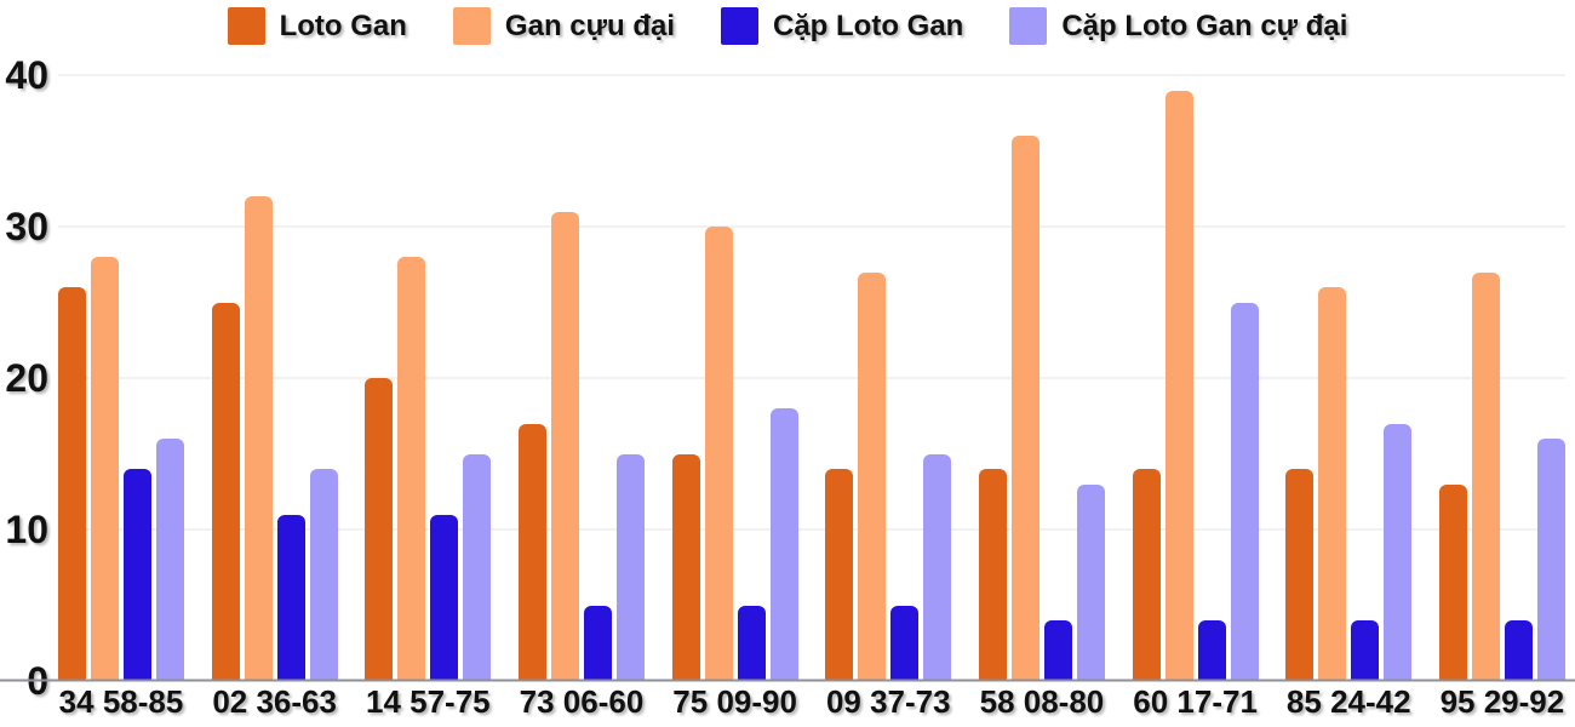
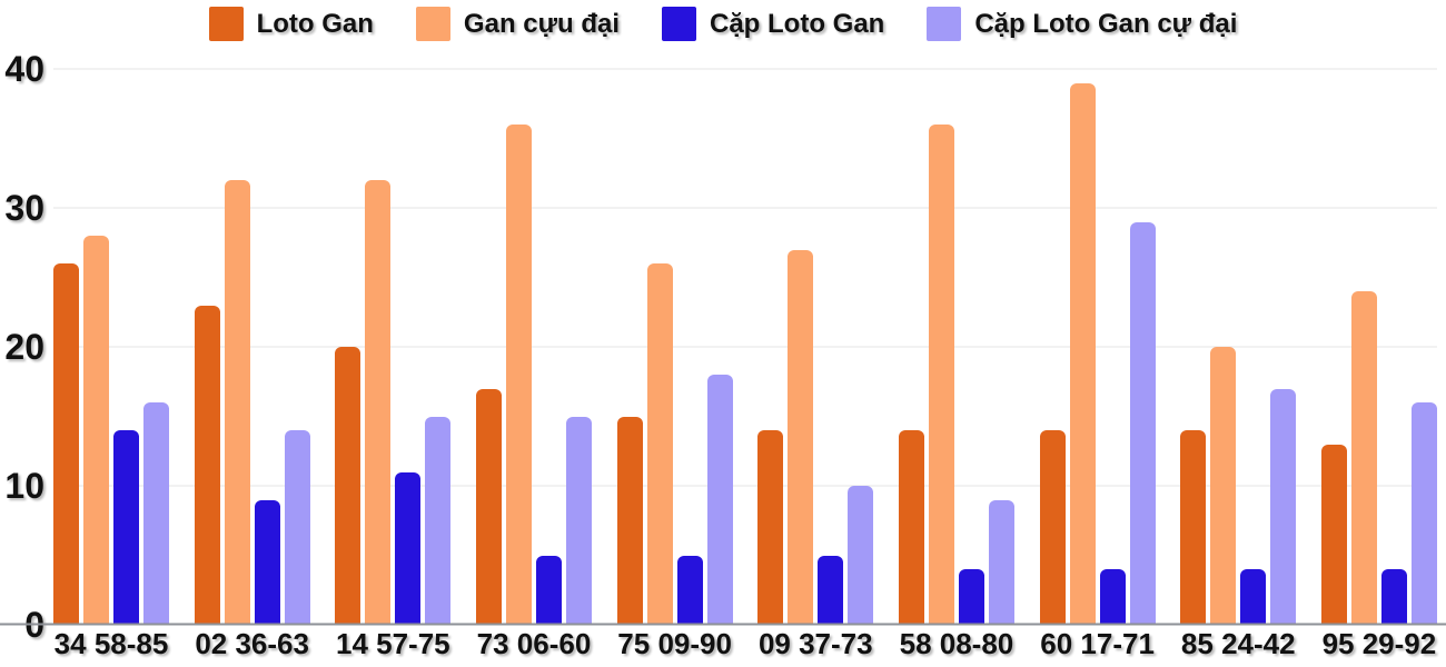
Loto Gan/02 36-63: 25 -> 23
Cặp Loto Gan/02 36-63: 11 -> 9
Gan cựu đại/14 57-75: 28 -> 32
Gan cựu đại/73 06-60: 31 -> 36
Gan cựu đại/75 09-90: 30 -> 26
Cặp Loto Gan cự đại/09 37-73: 15 -> 10
Cặp Loto Gan cự đại/58 08-80: 13 -> 9
Cặp Loto Gan cự đại/60 17-71: 25 -> 29
Gan cựu đại/85 24-42: 26 -> 20
Gan cựu đại/95 29-92: 27 -> 24
